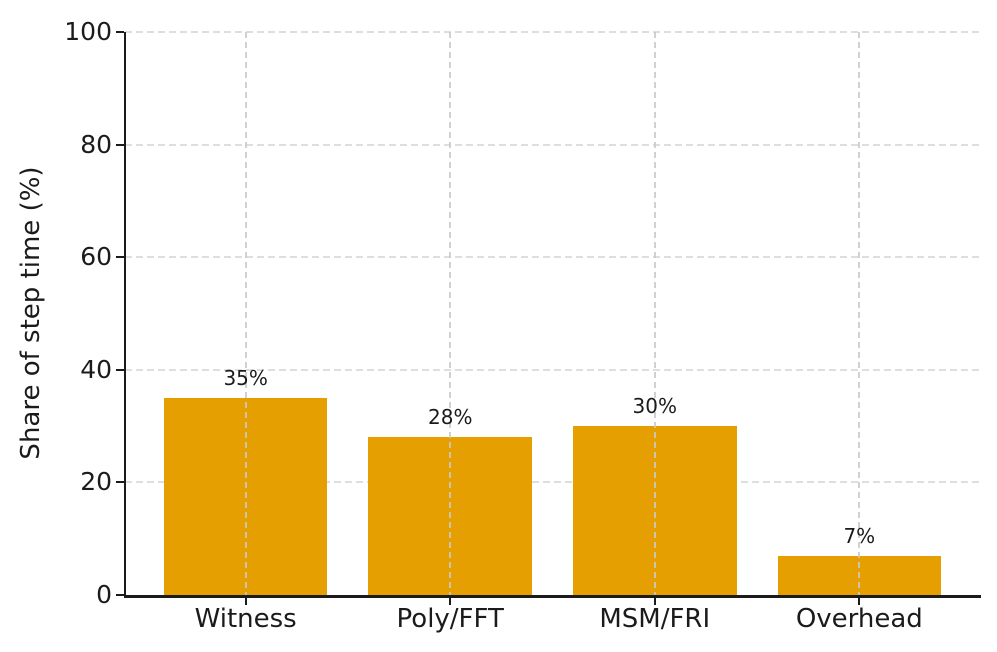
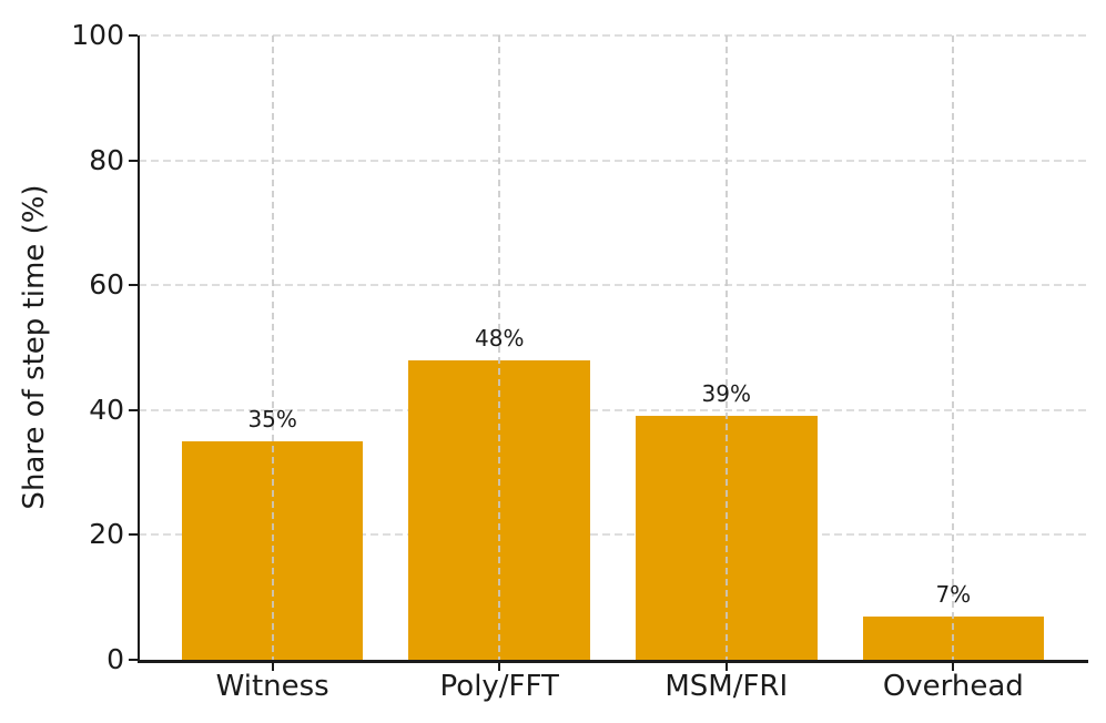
Poly/FFT: 28% -> 48%
MSM/FRI: 30% -> 39%
